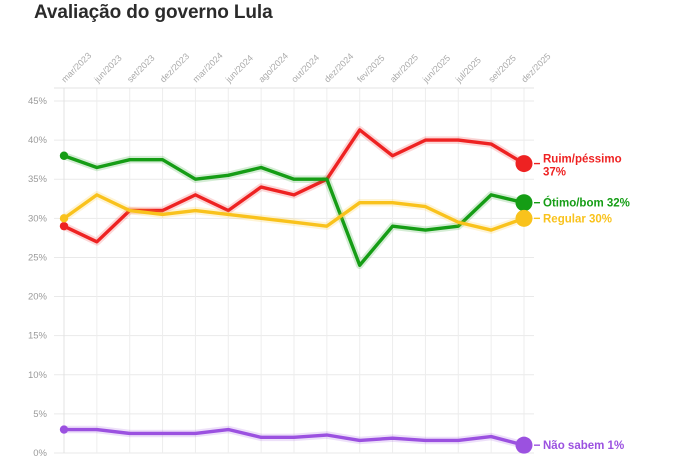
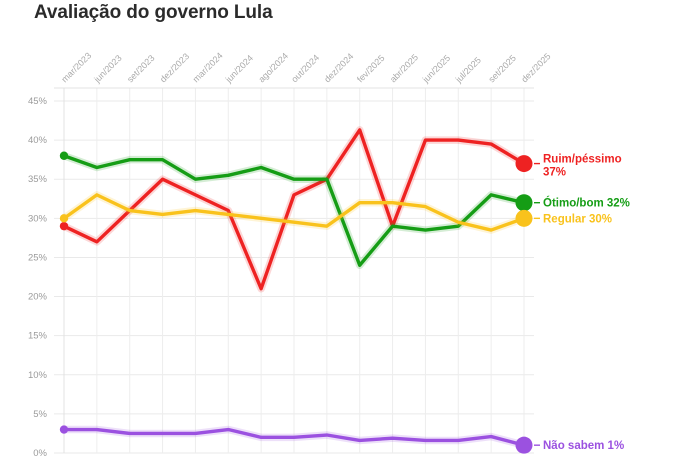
Ruim/péssimo/dez/2023: 31% -> 35%
Ruim/péssimo/ago/2024: 34% -> 21%
Ruim/péssimo/abr/2025: 38% -> 29%
